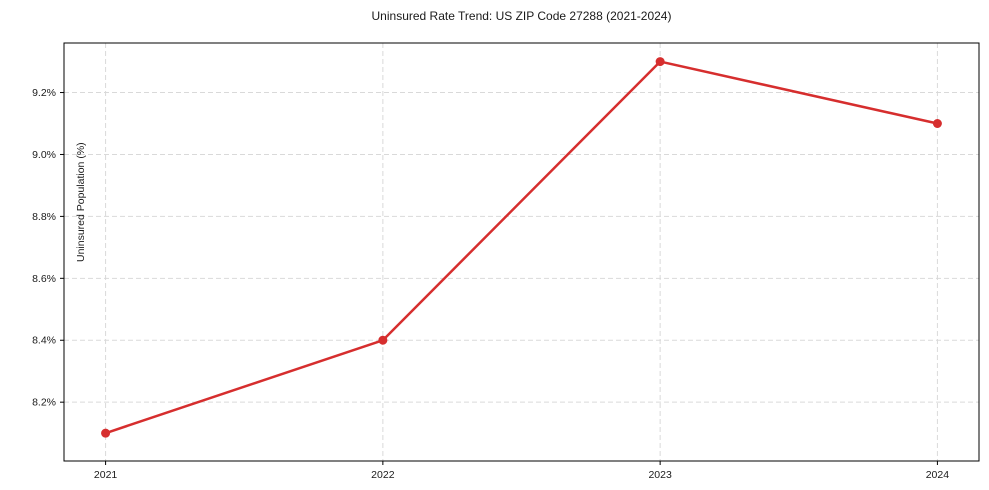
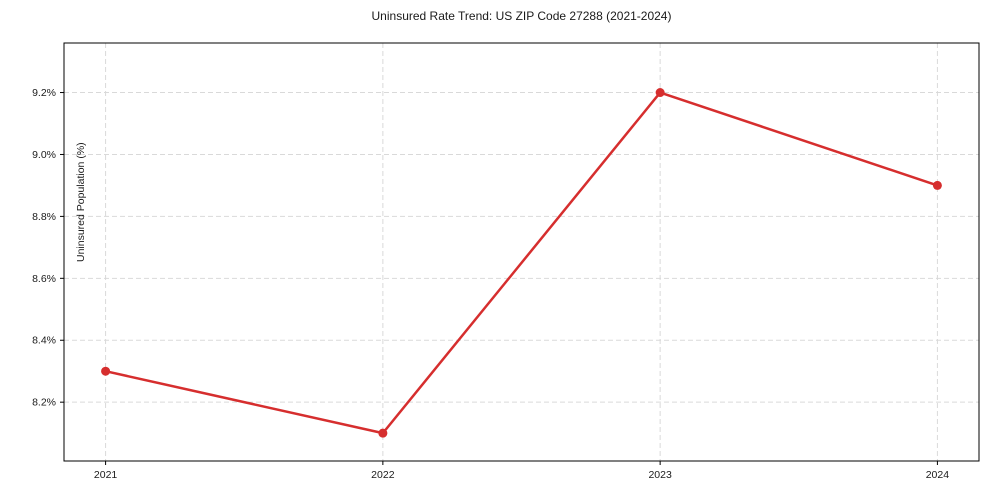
2021: 8.1% -> 8.3%
2022: 8.4% -> 8.1%
2023: 9.3% -> 9.2%
2024: 9.1% -> 8.9%
